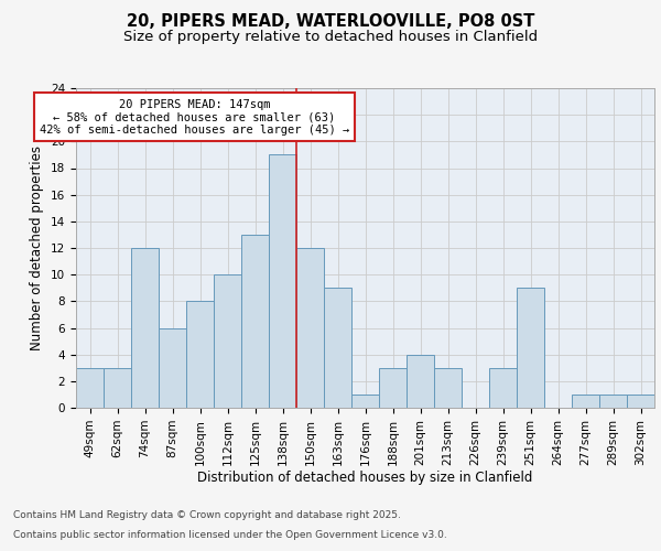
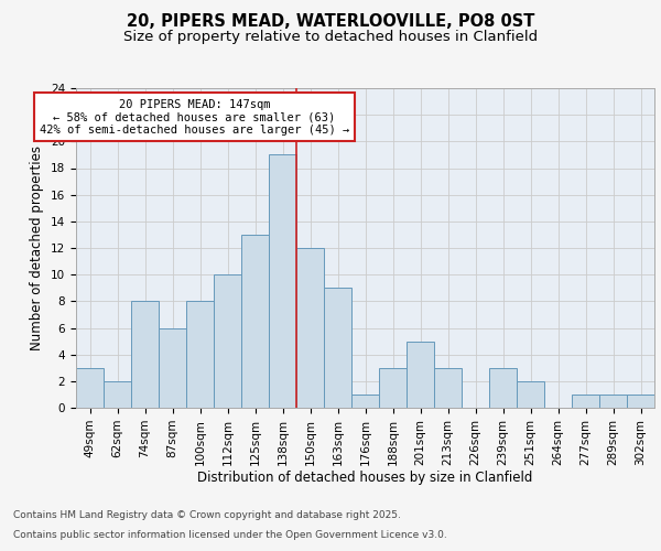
62sqm: 3 -> 2
74sqm: 12 -> 8
201sqm: 4 -> 5
251sqm: 9 -> 2
